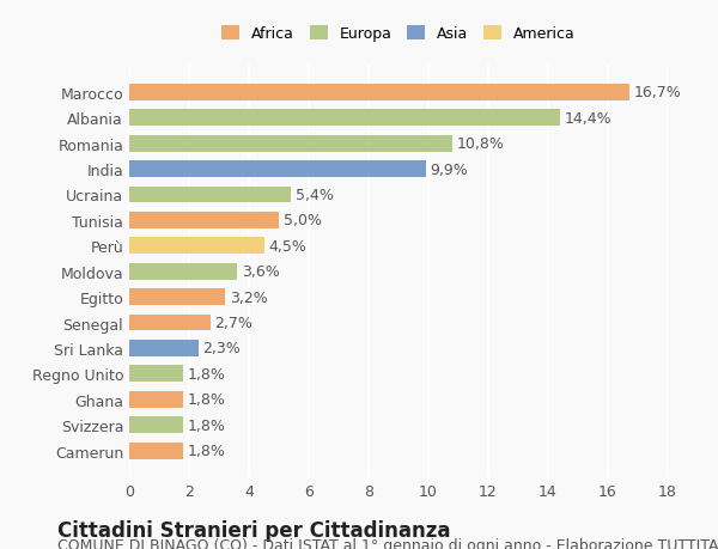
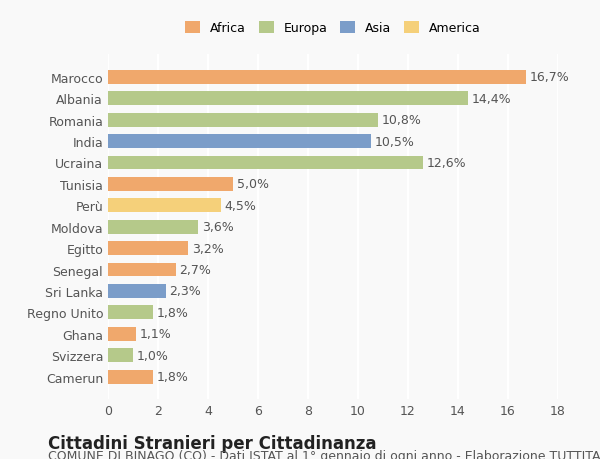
India: 9,9% -> 10,5%
Ucraina: 5,4% -> 12,6%
Ghana: 1,8% -> 1,1%
Svizzera: 1,8% -> 1,0%
